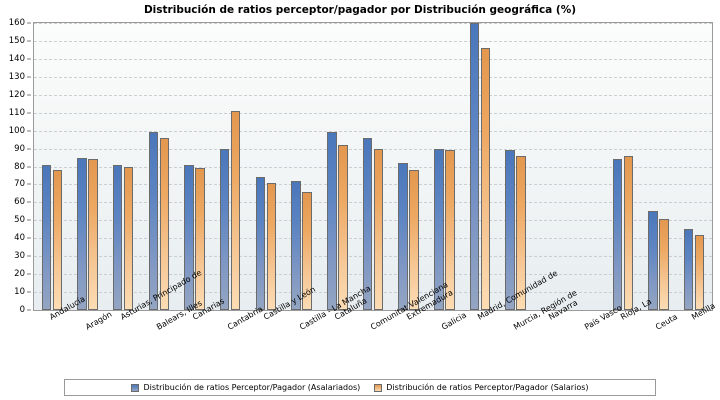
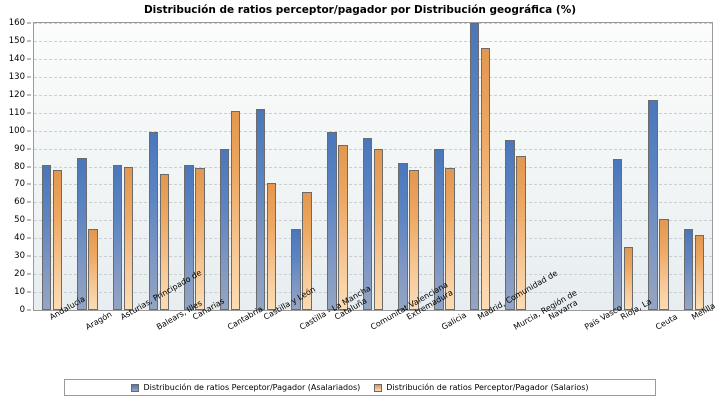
Distribución de ratios Perceptor/Pagador (Salarios)/Aragón: 84 -> 45
Distribución de ratios Perceptor/Pagador (Salarios)/Balears, Illes: 96 -> 76
Distribución de ratios Perceptor/Pagador (Asalariados)/Castilla y León: 74 -> 112
Distribución de ratios Perceptor/Pagador (Asalariados)/Castilla - La Mancha: 72 -> 45
Distribución de ratios Perceptor/Pagador (Salarios)/Galicia: 89 -> 79
Distribución de ratios Perceptor/Pagador (Asalariados)/Murcia, Región de: 89 -> 95
Distribución de ratios Perceptor/Pagador (Salarios)/Rioja, La: 86 -> 35
Distribución de ratios Perceptor/Pagador (Asalariados)/Ceuta: 55 -> 117
